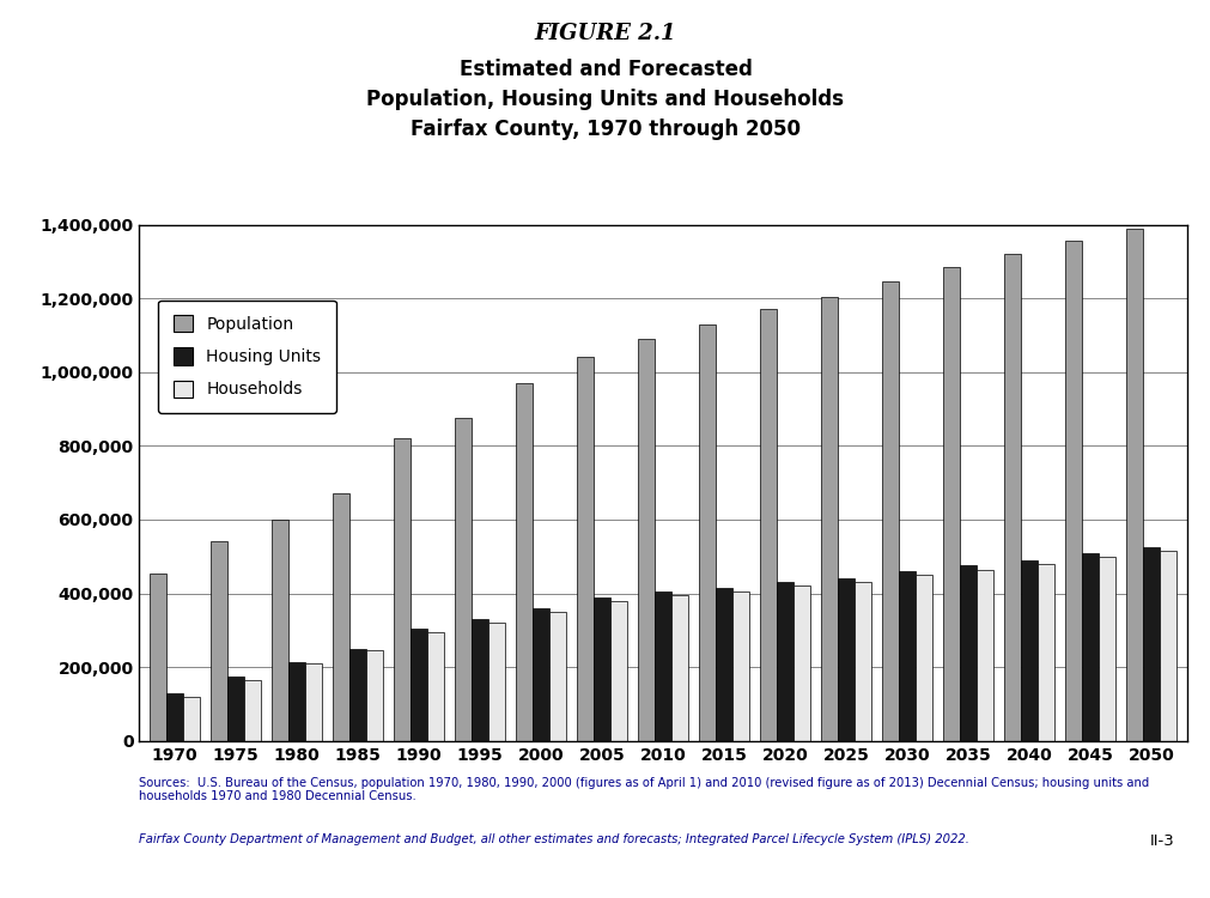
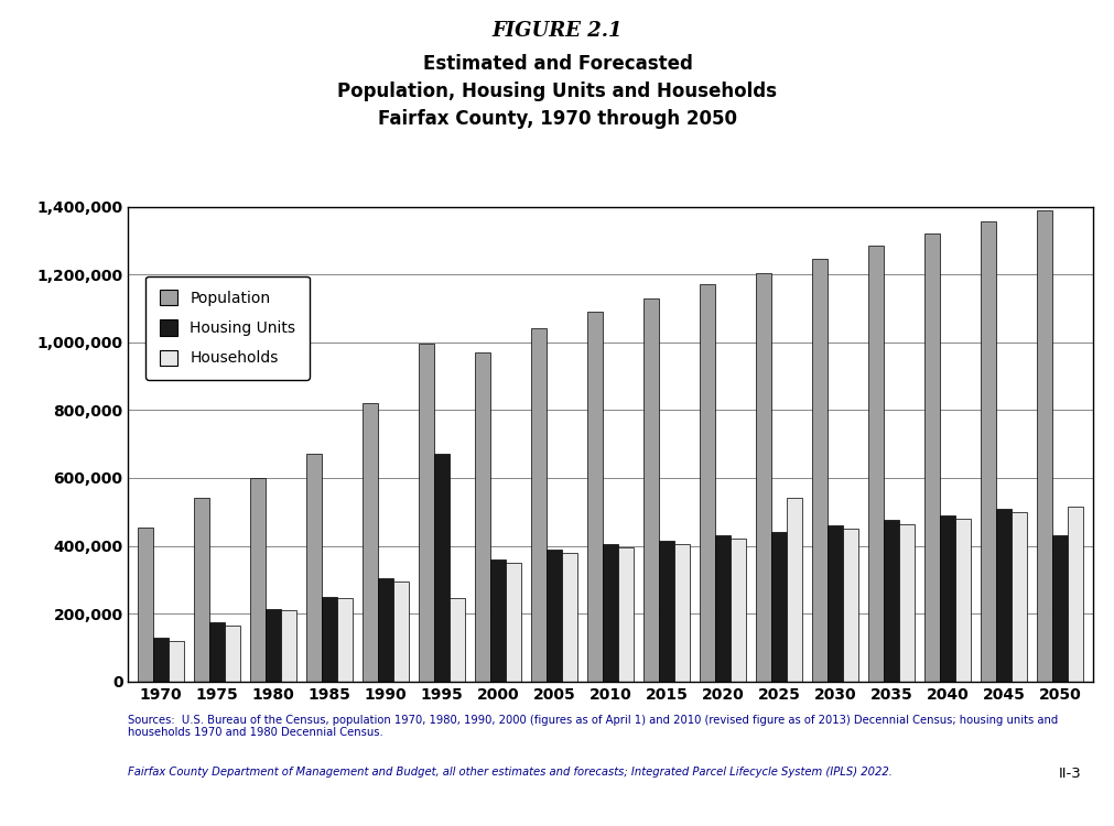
Population/1995: 875,000 -> 995,000
Housing Units/1995: 330,000 -> 670,000
Households/1995: 320,000 -> 245,000
Households/2025: 430,000 -> 540,000
Housing Units/2050: 525,000 -> 430,000
